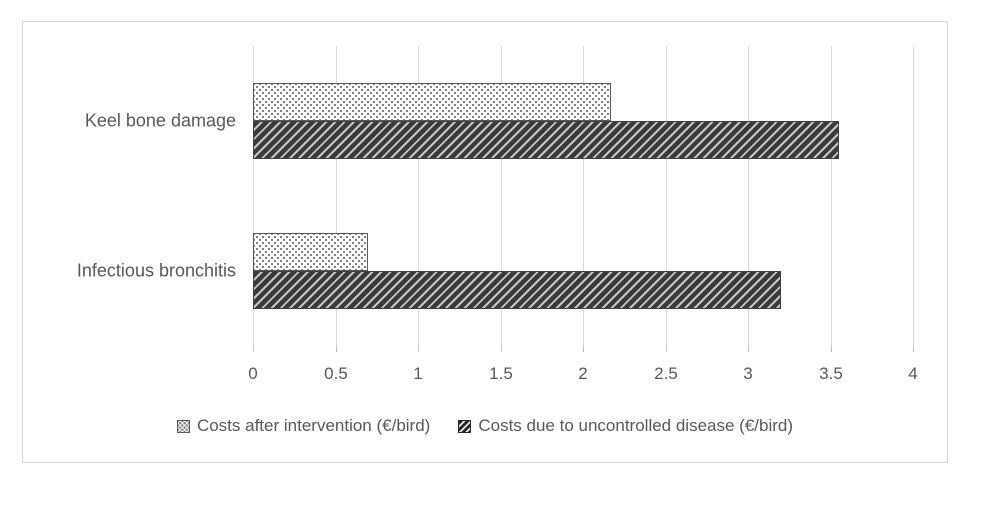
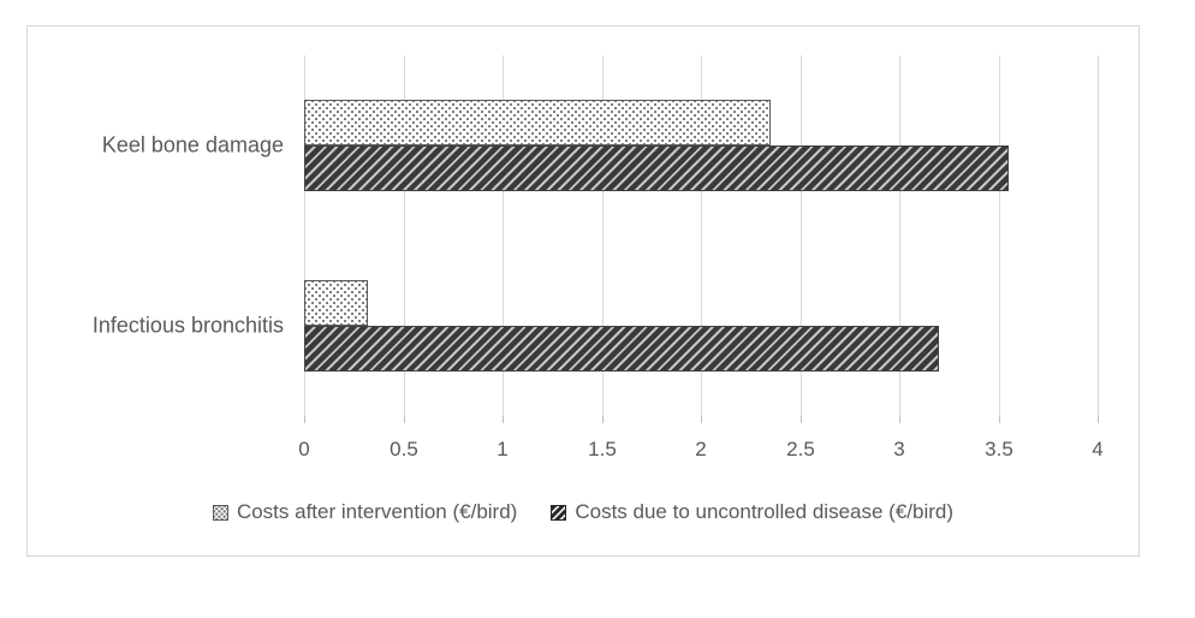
Costs after intervention (€/bird)/Keel bone damage: 2.17 -> 2.35
Costs after intervention (€/bird)/Infectious bronchitis: 0.70 -> 0.32
